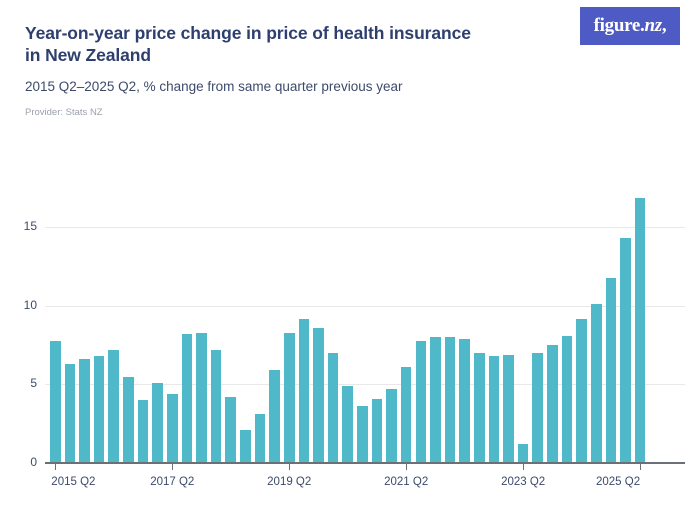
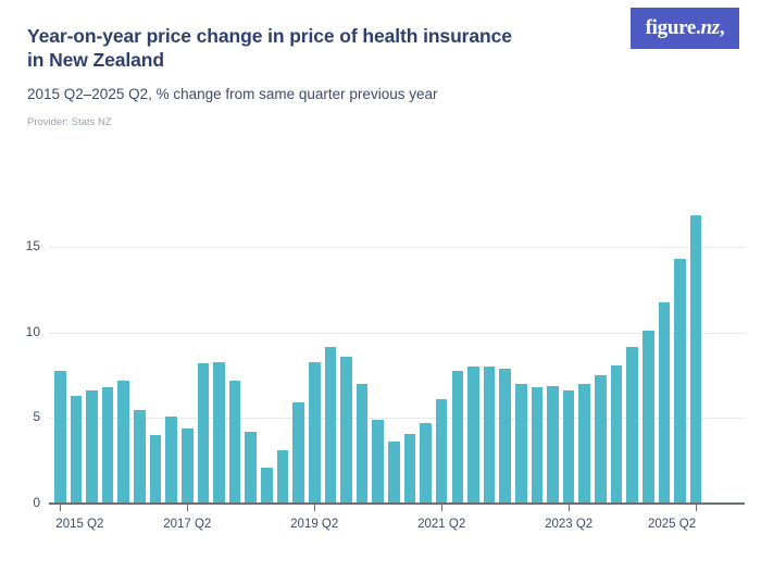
2023 Q2: 1.2 -> 6.6
